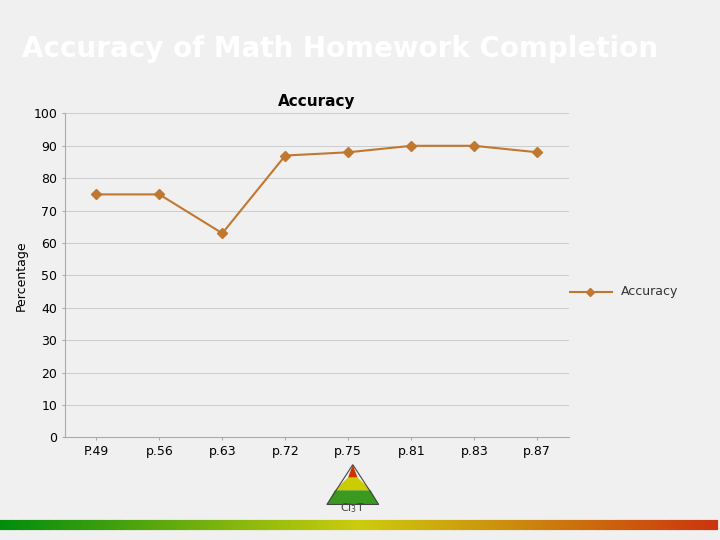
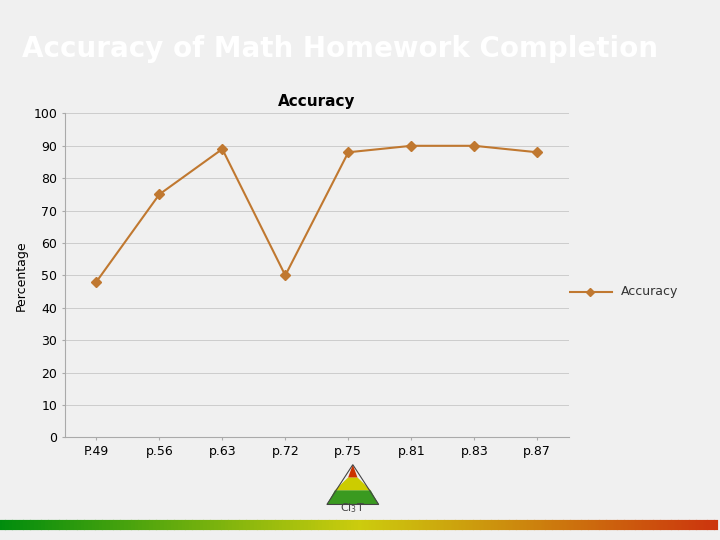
P.49: 75 -> 48
p.63: 63 -> 89
p.72: 87 -> 50
